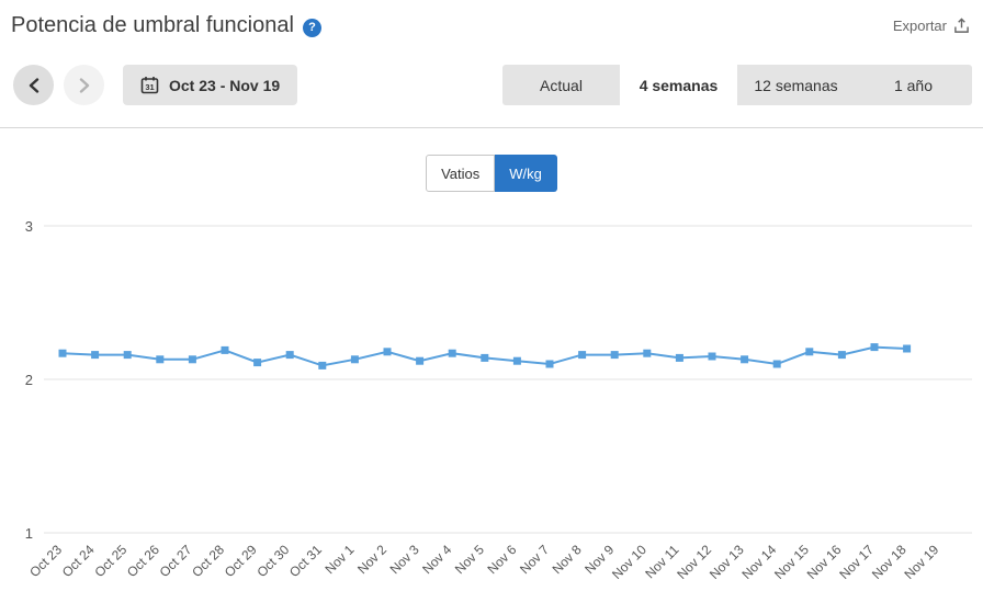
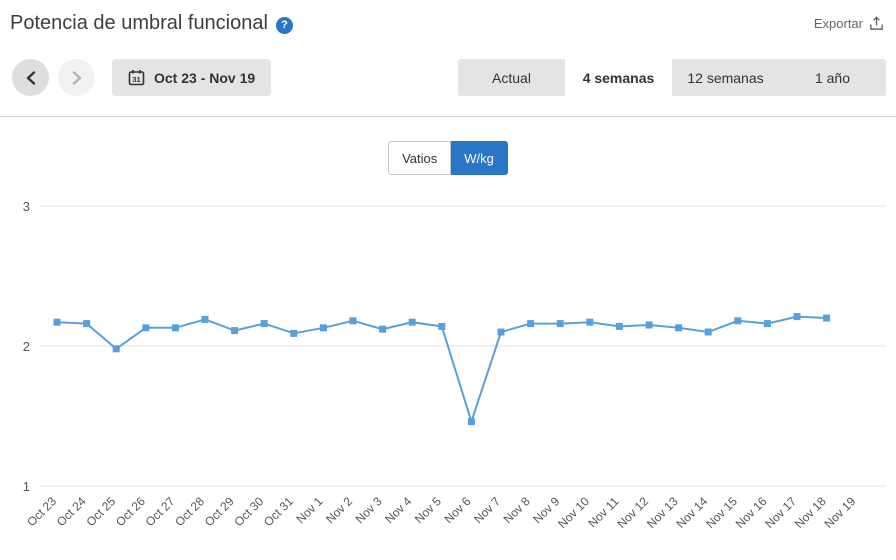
Oct 25: 2.16 -> 1.98
Nov 6: 2.12 -> 1.46
